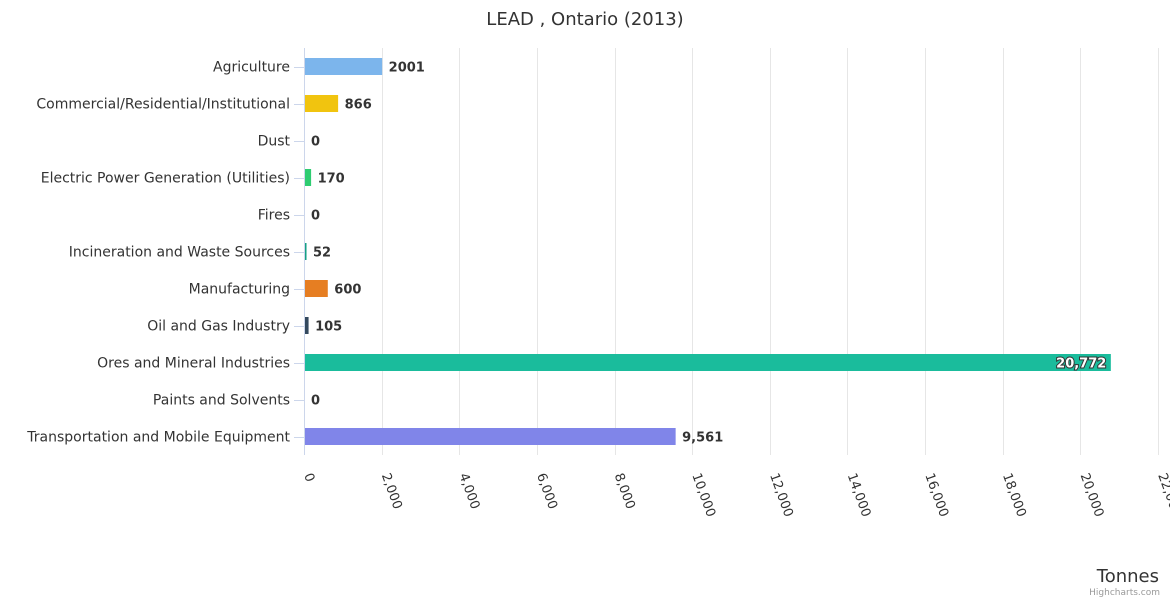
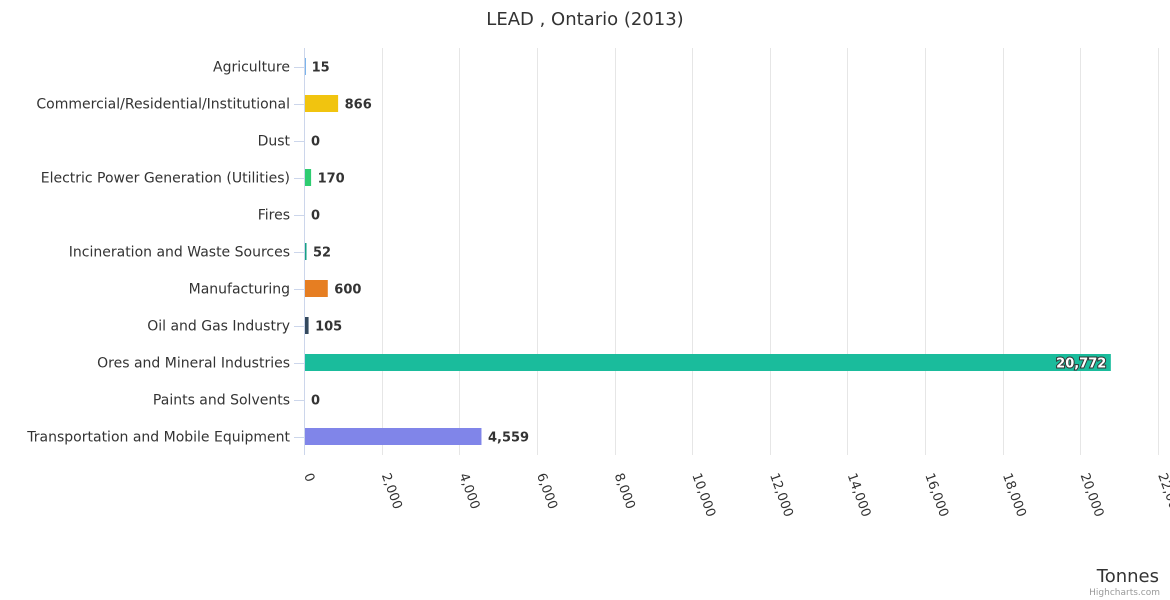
Agriculture: 2001 -> 15
Transportation and Mobile Equipment: 9,561 -> 4,559
